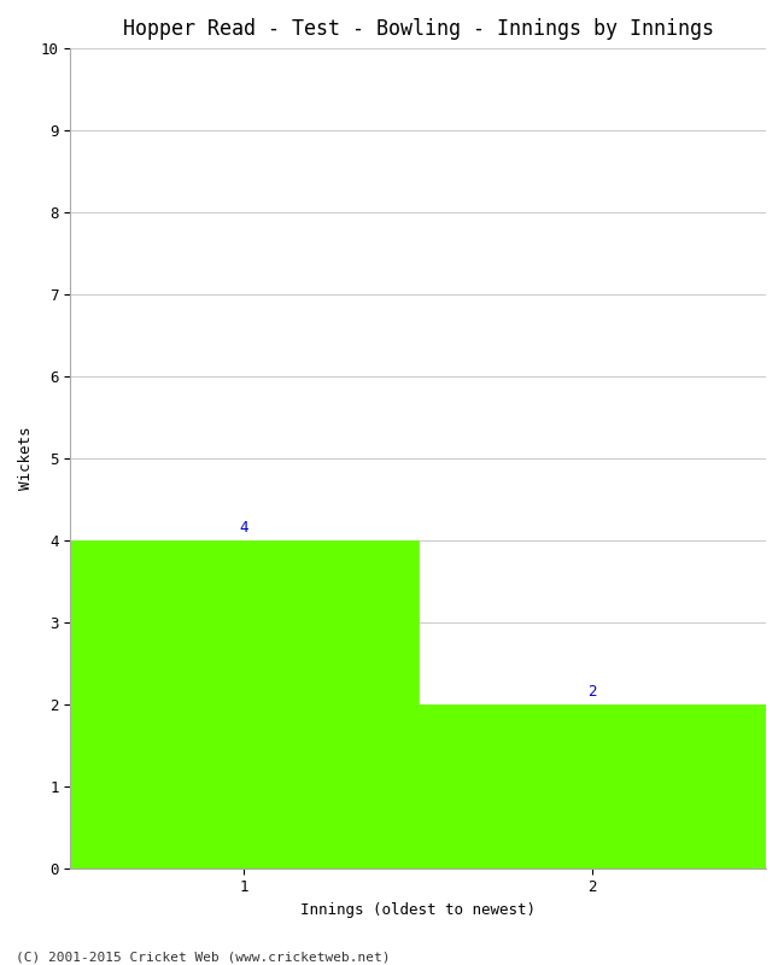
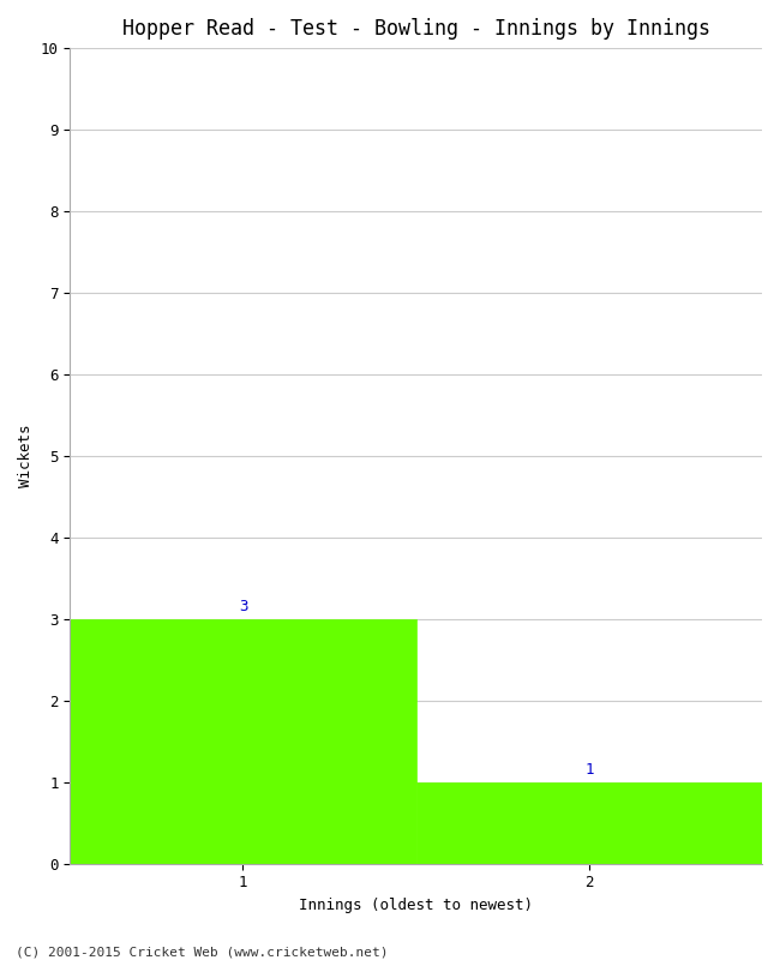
1: 4 -> 3
2: 2 -> 1
